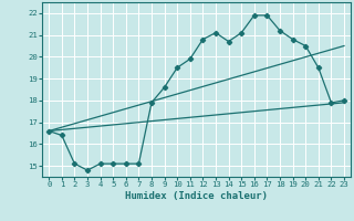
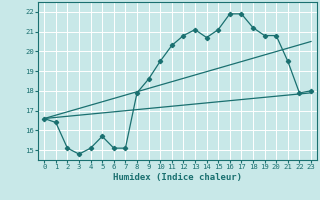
5: 15.1 -> 15.7
11: 19.9 -> 20.3
20: 20.5 -> 20.8
